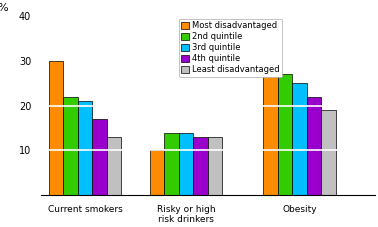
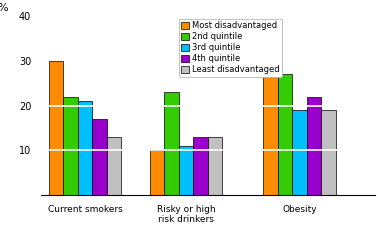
2nd quintile/Risky or high risk drinkers: 14 -> 23
3rd quintile/Risky or high risk drinkers: 14 -> 11
3rd quintile/Obesity: 25 -> 19
